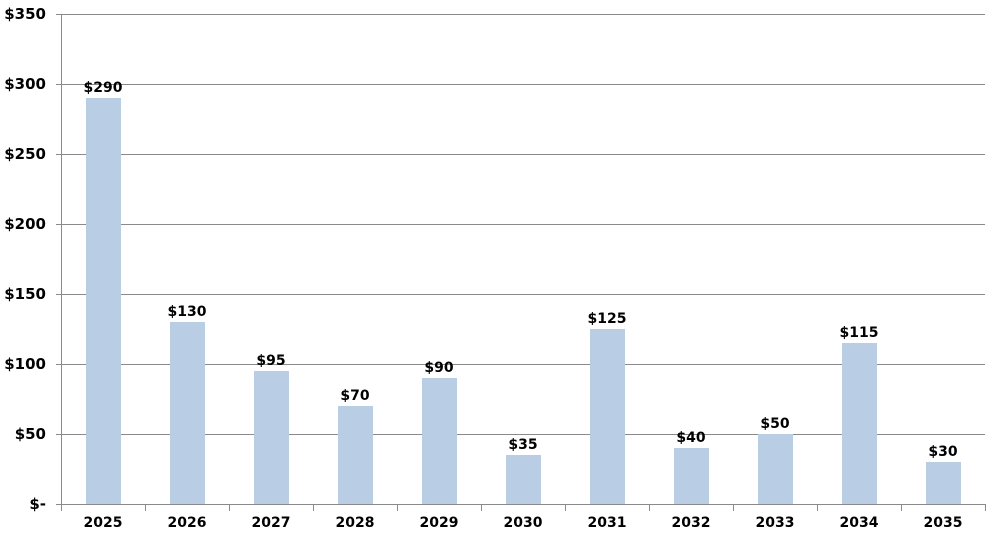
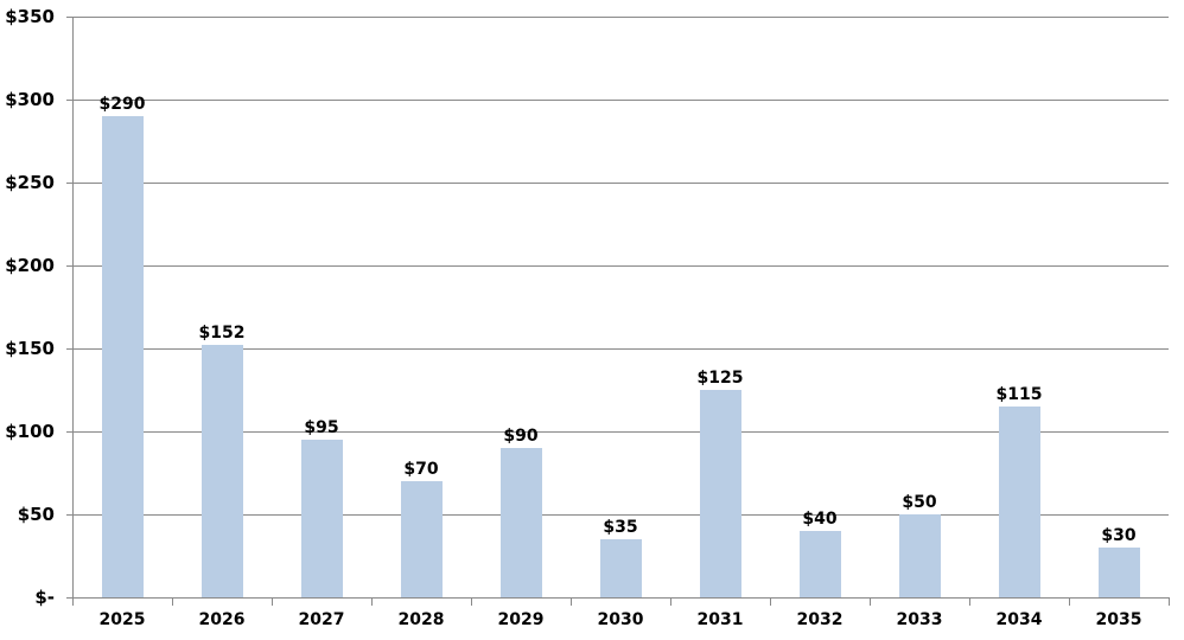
2026: $130 -> $152
